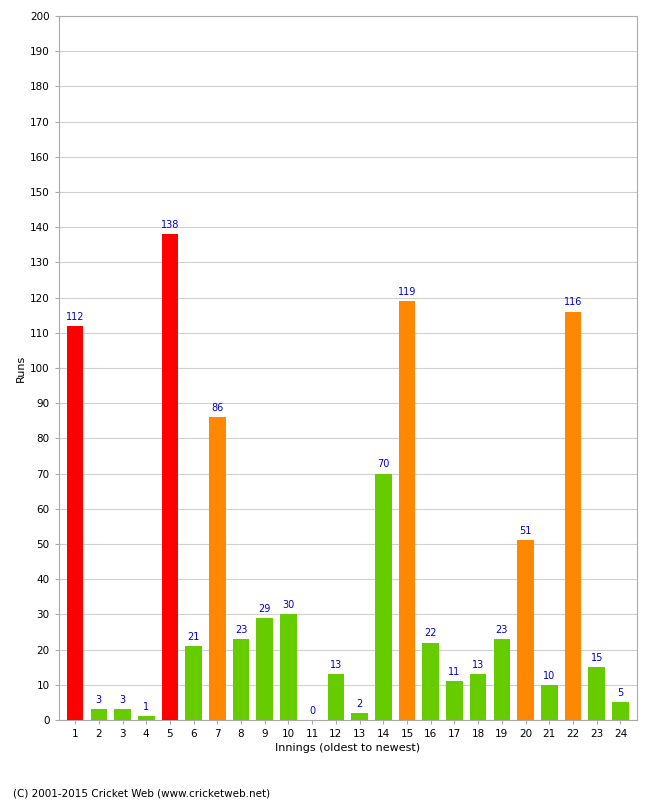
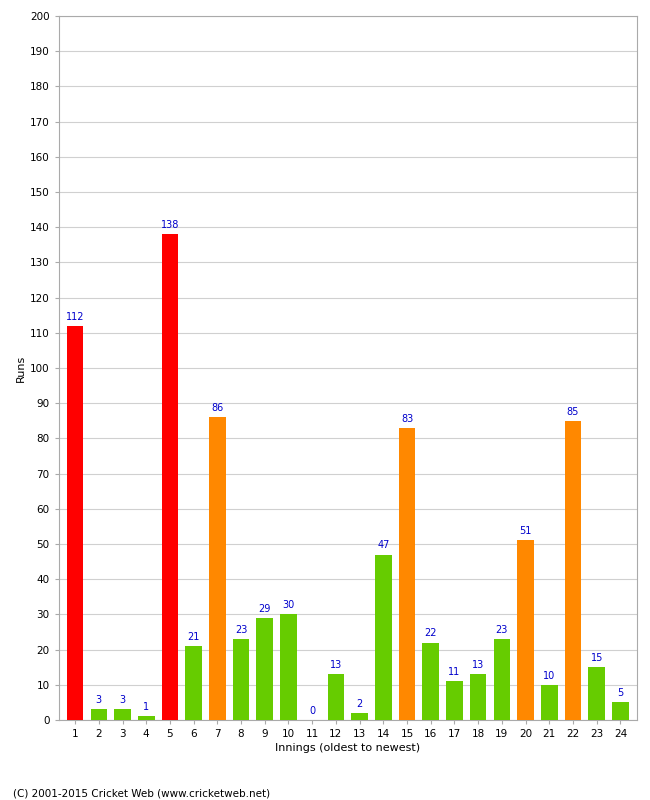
14: 70 -> 47
15: 119 -> 83
22: 116 -> 85
